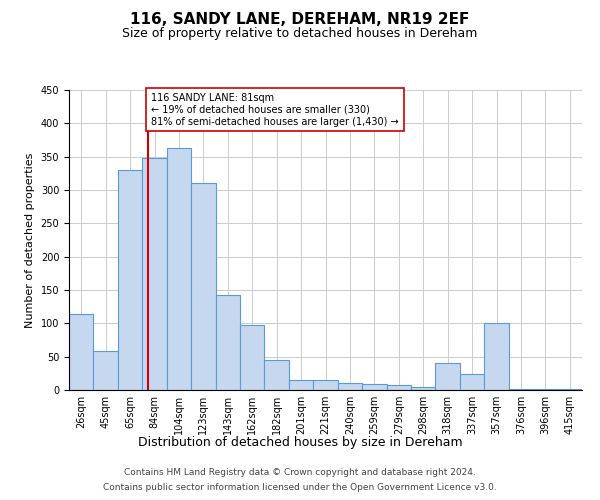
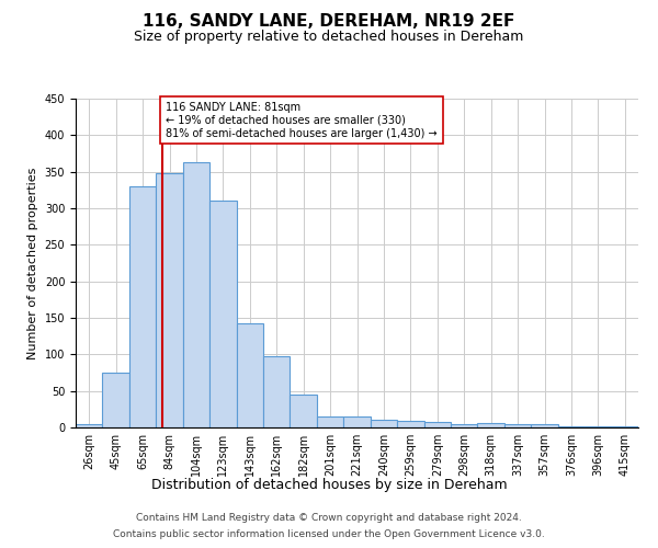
26sqm: 114 -> 5
45sqm: 58 -> 75
318sqm: 40 -> 6
337sqm: 24 -> 4
357sqm: 100 -> 4
